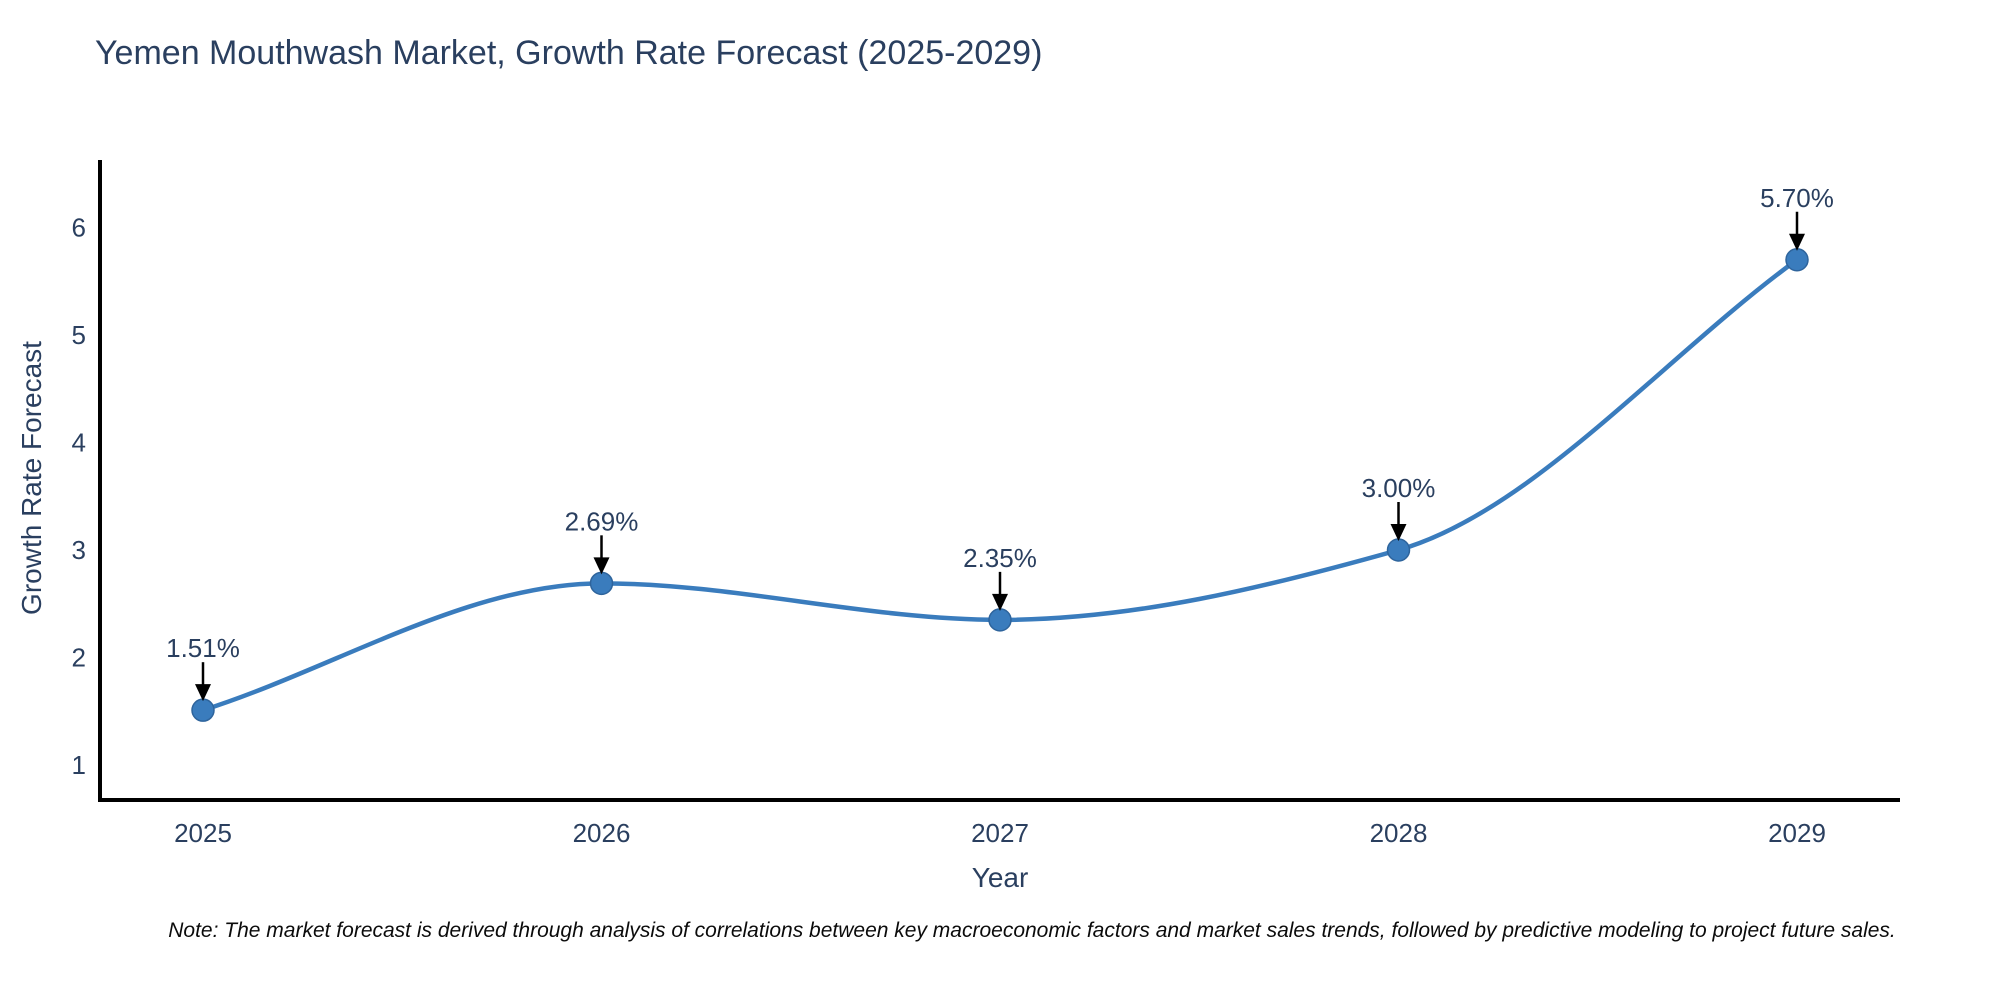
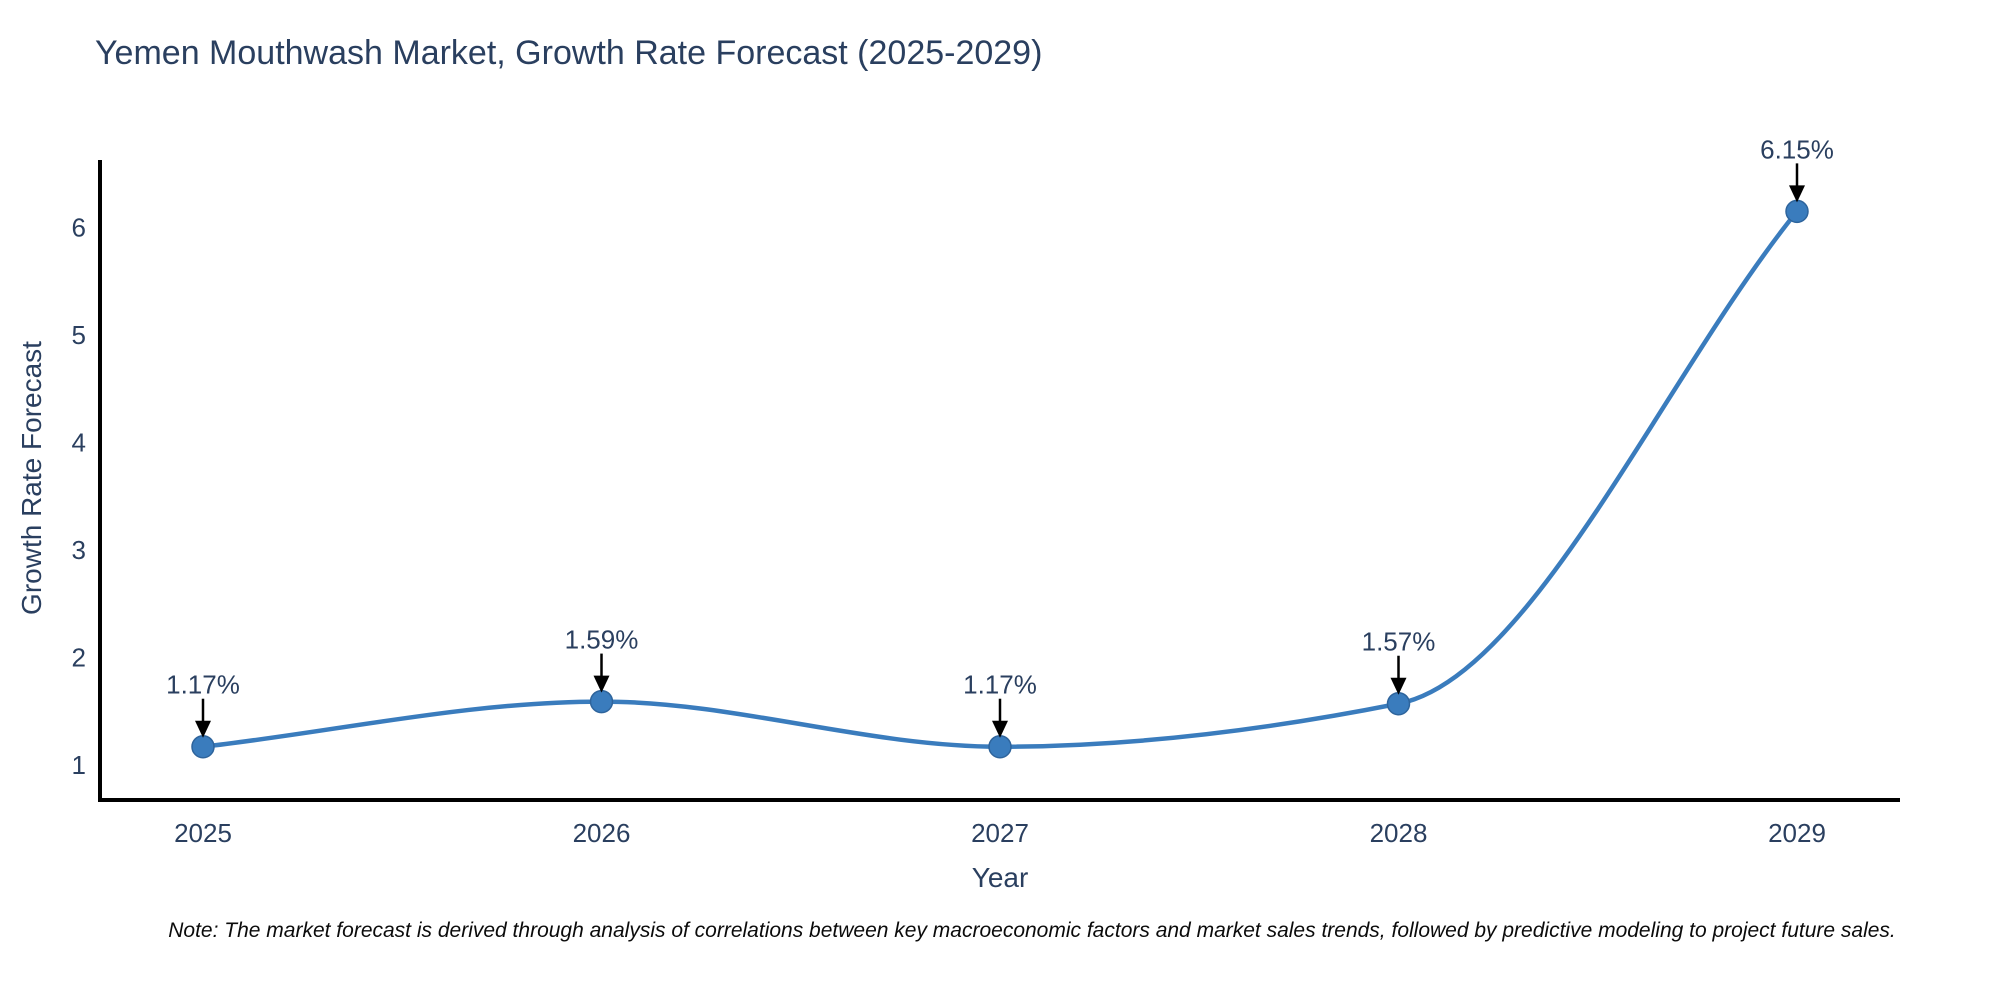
2025: 1.51% -> 1.17%
2026: 2.69% -> 1.59%
2027: 2.35% -> 1.17%
2028: 3.00% -> 1.57%
2029: 5.70% -> 6.15%
